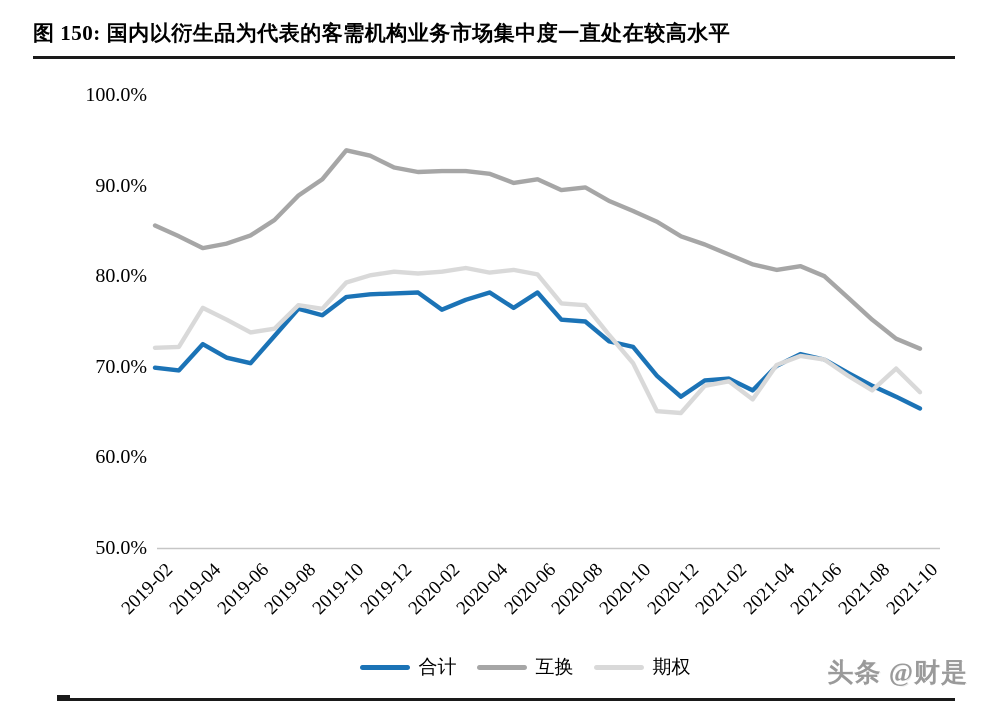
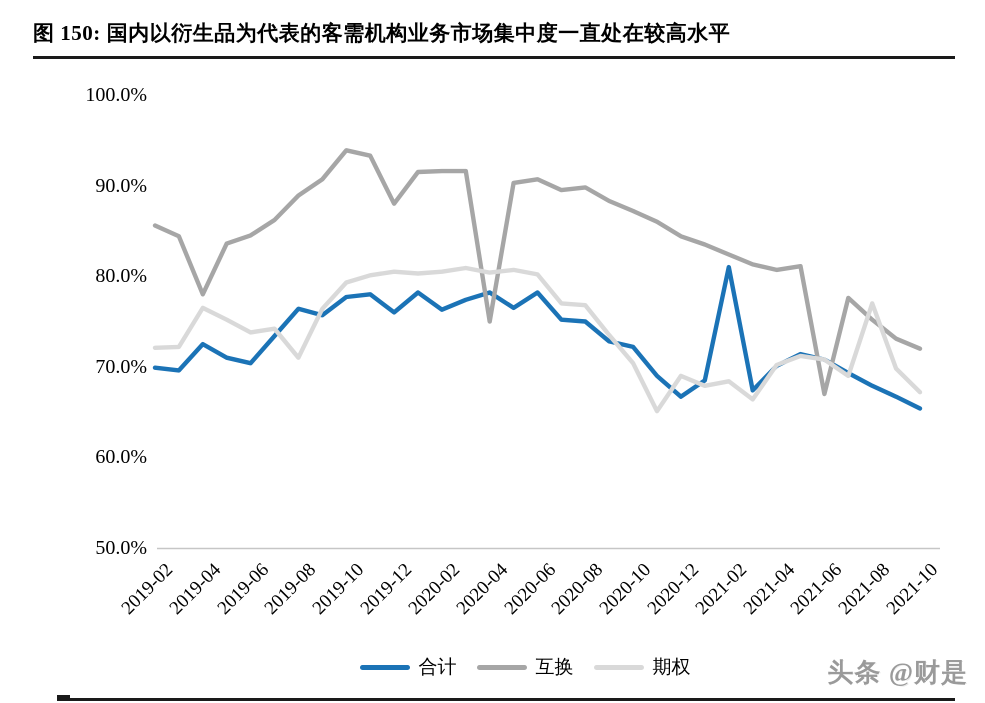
互换/2019-04: 83% -> 78%
期权/2019-08: 77% -> 71%
合计/2019-12: 78% -> 76%
互换/2019-12: 92% -> 88%
互换/2020-04: 91% -> 75%
期权/2020-12: 65% -> 69%
合计/2021-02: 69% -> 81%
互换/2021-06: 80% -> 67%
期权/2021-08: 67% -> 77%
